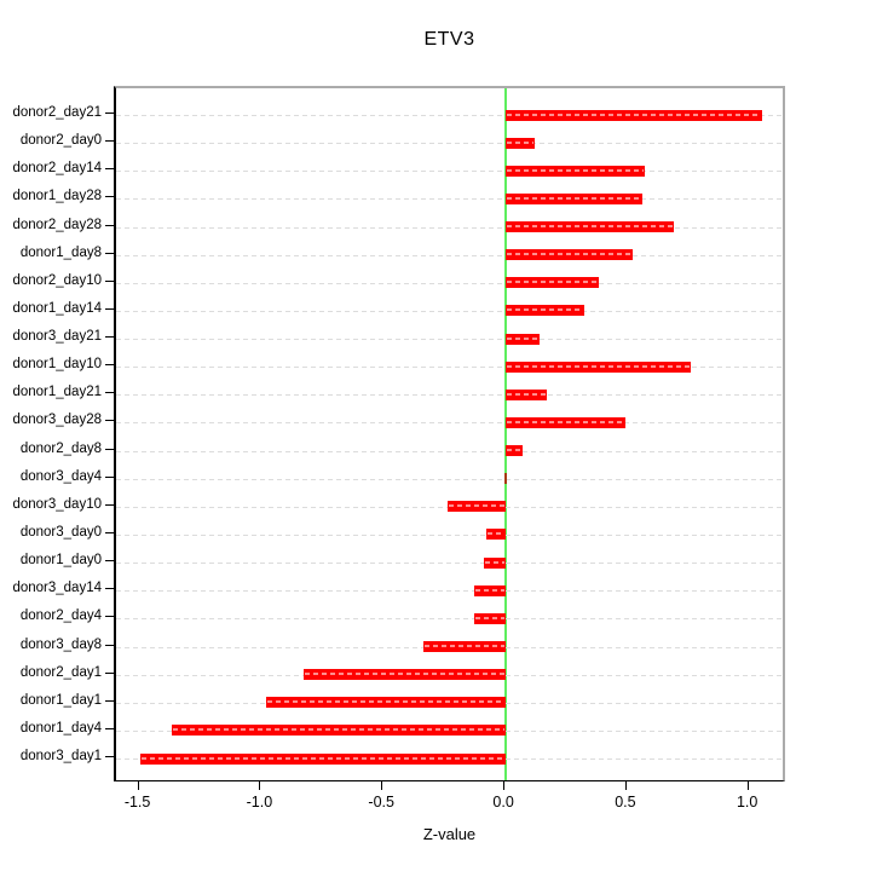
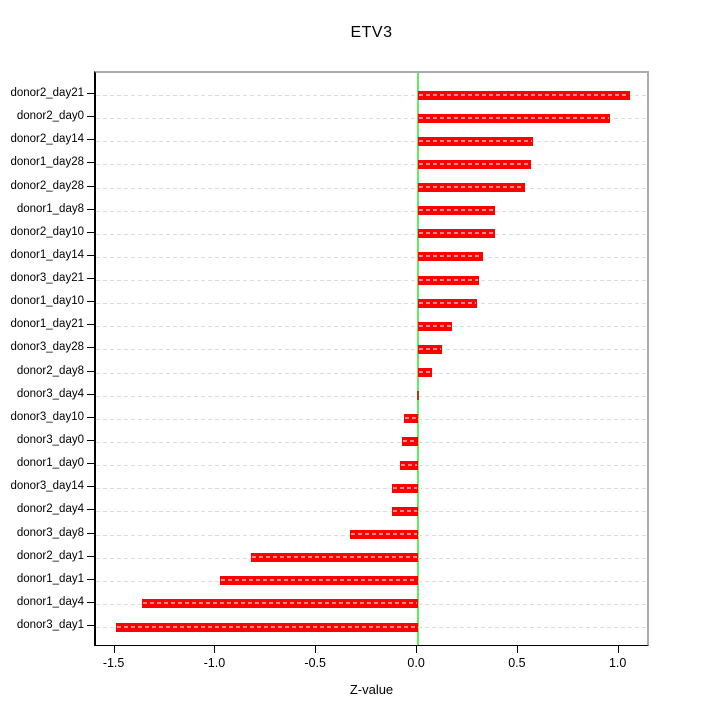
donor2_day0: 0.12 -> 0.95
donor2_day28: 0.69 -> 0.53
donor1_day8: 0.52 -> 0.38
donor3_day21: 0.14 -> 0.30
donor1_day10: 0.76 -> 0.29
donor3_day28: 0.49 -> 0.12
donor3_day10: -0.24 -> -0.07
